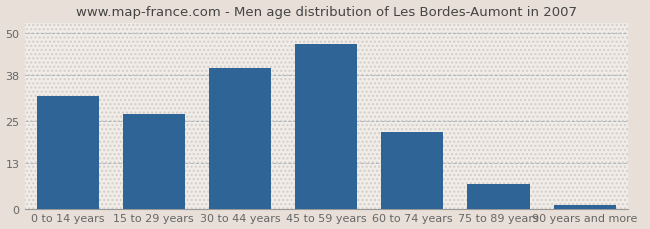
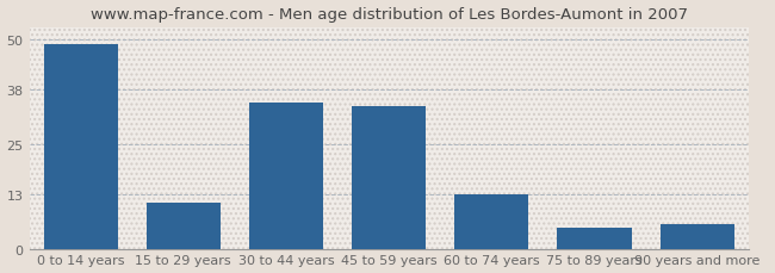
0 to 14 years: 32 -> 49
15 to 29 years: 27 -> 11
30 to 44 years: 40 -> 35
45 to 59 years: 47 -> 34
60 to 74 years: 22 -> 13
75 to 89 years: 7 -> 5
90 years and more: 1 -> 6
